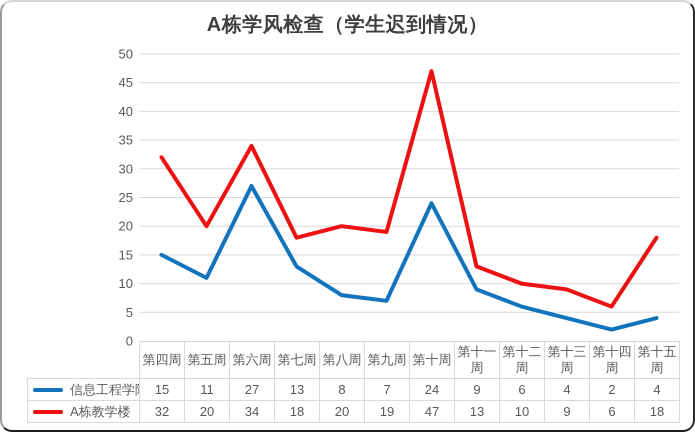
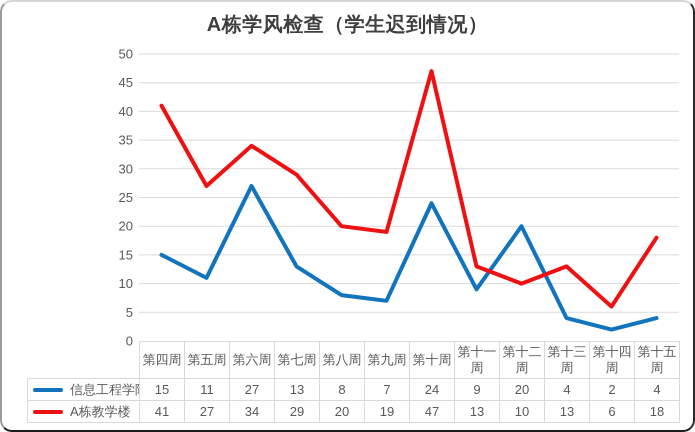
A栋教学楼/第四周: 32 -> 41
A栋教学楼/第五周: 20 -> 27
A栋教学楼/第七周: 18 -> 29
信息工程学院/第十二周: 6 -> 20
A栋教学楼/第十三周: 9 -> 13
